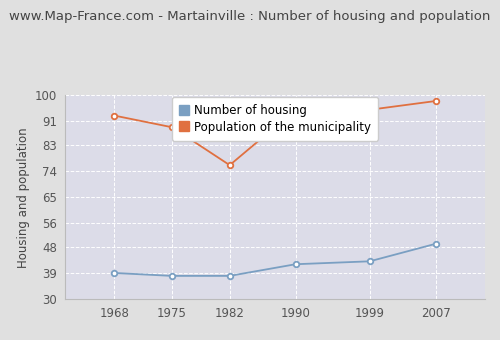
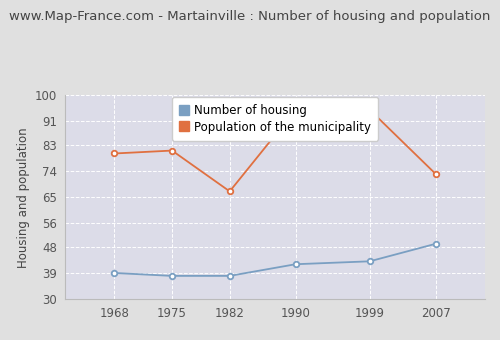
Population of the municipality/1968: 93 -> 80
Population of the municipality/1975: 89 -> 81
Population of the municipality/1982: 76 -> 67
Population of the municipality/2007: 98 -> 73
